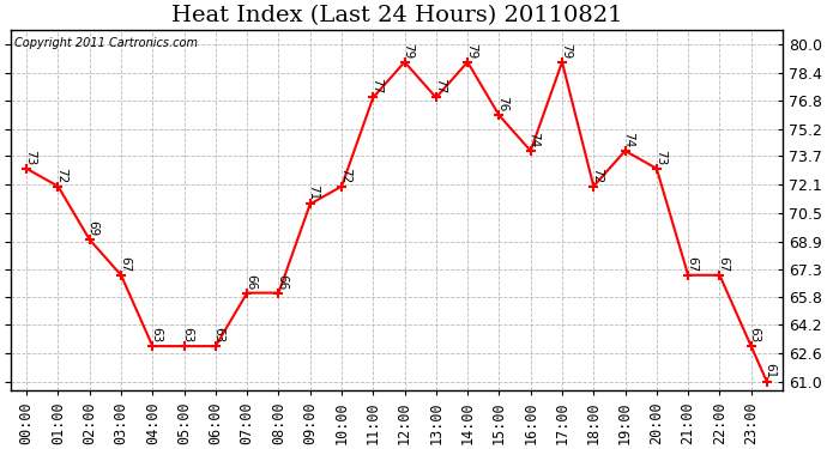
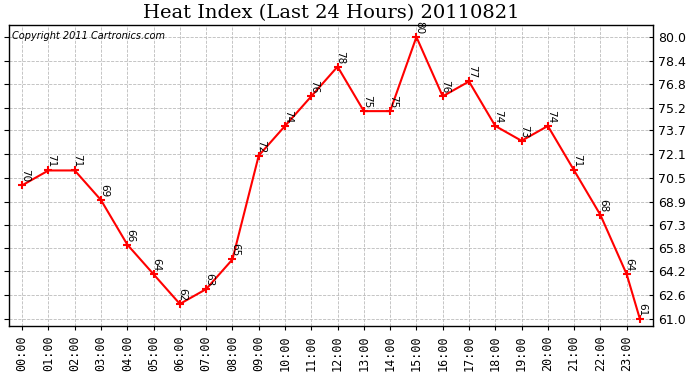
00:00: 73 -> 70
01:00: 72 -> 71
02:00: 69 -> 71
03:00: 67 -> 69
04:00: 63 -> 66
05:00: 63 -> 64
06:00: 63 -> 62
07:00: 66 -> 63
08:00: 66 -> 65
09:00: 71 -> 72
10:00: 72 -> 74
11:00: 77 -> 76
12:00: 79 -> 78
13:00: 77 -> 75
14:00: 79 -> 75
15:00: 76 -> 80
16:00: 74 -> 76
17:00: 79 -> 77
18:00: 72 -> 74
19:00: 74 -> 73
20:00: 73 -> 74
21:00: 67 -> 71
22:00: 67 -> 68
23:00: 63 -> 64
